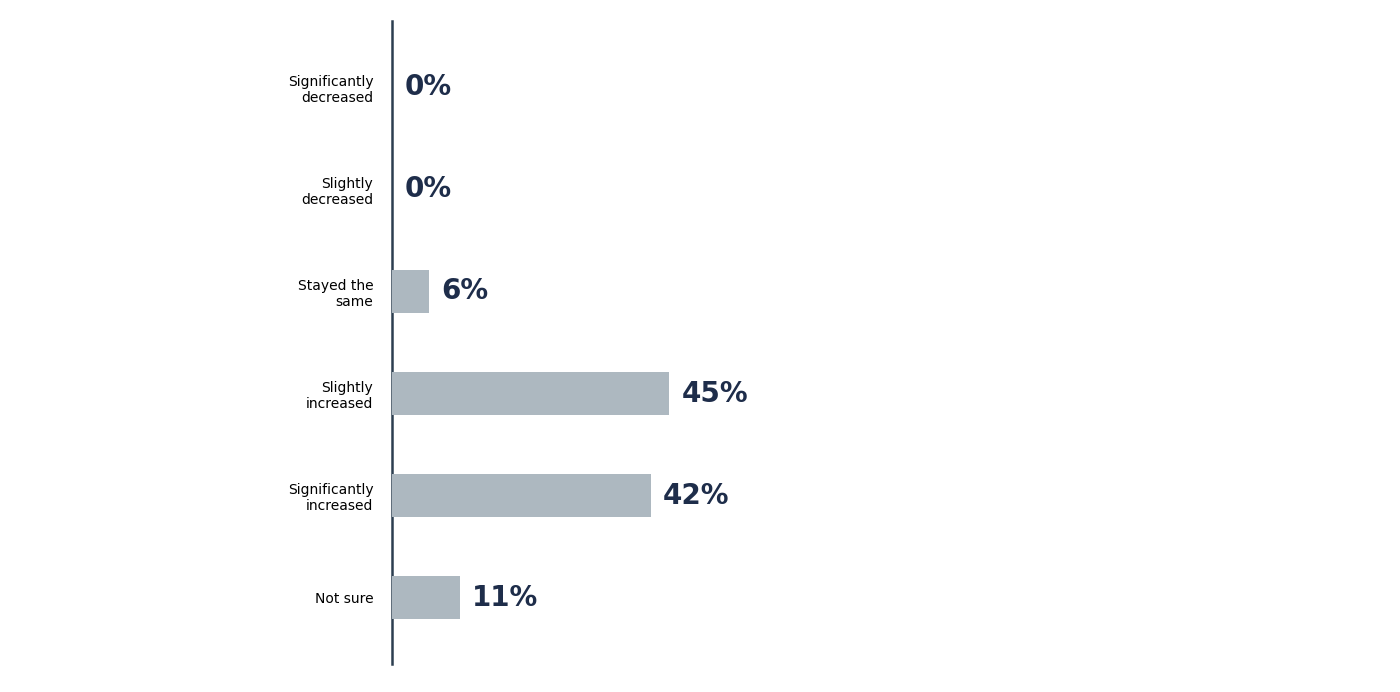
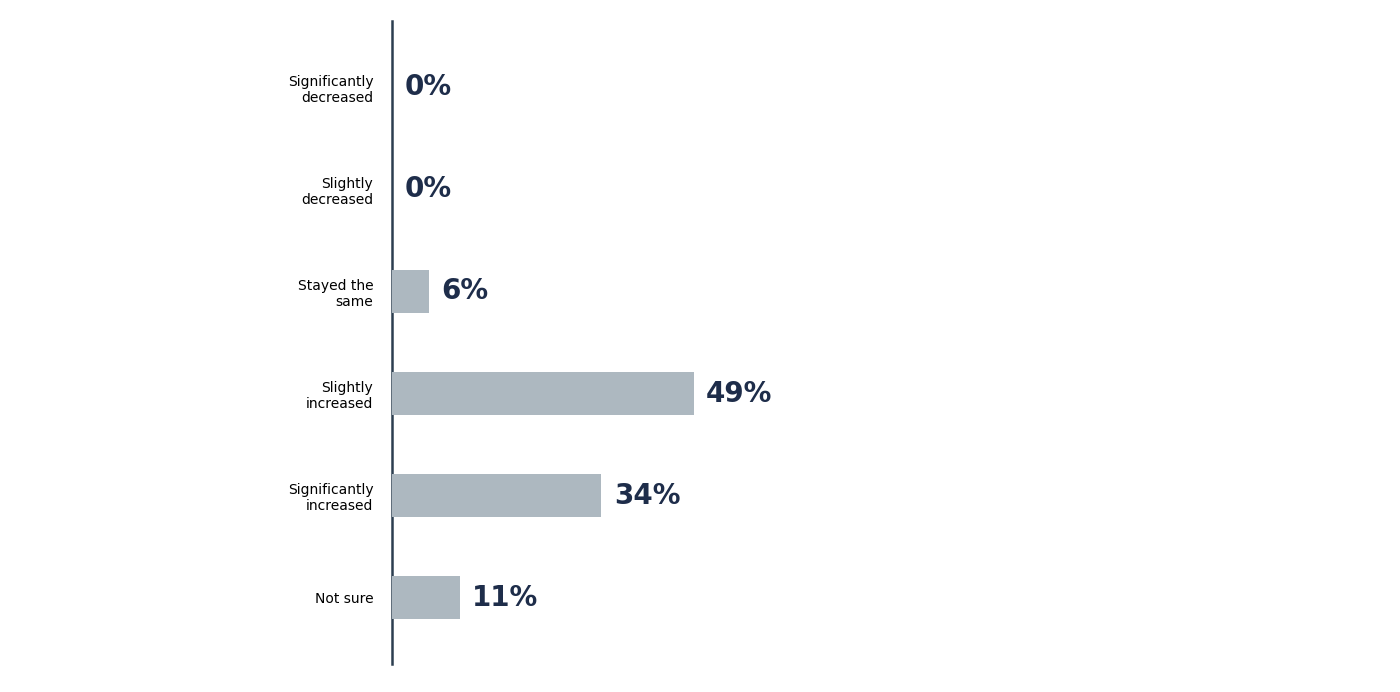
Slightly increased: 45% -> 49%
Significantly increased: 42% -> 34%
